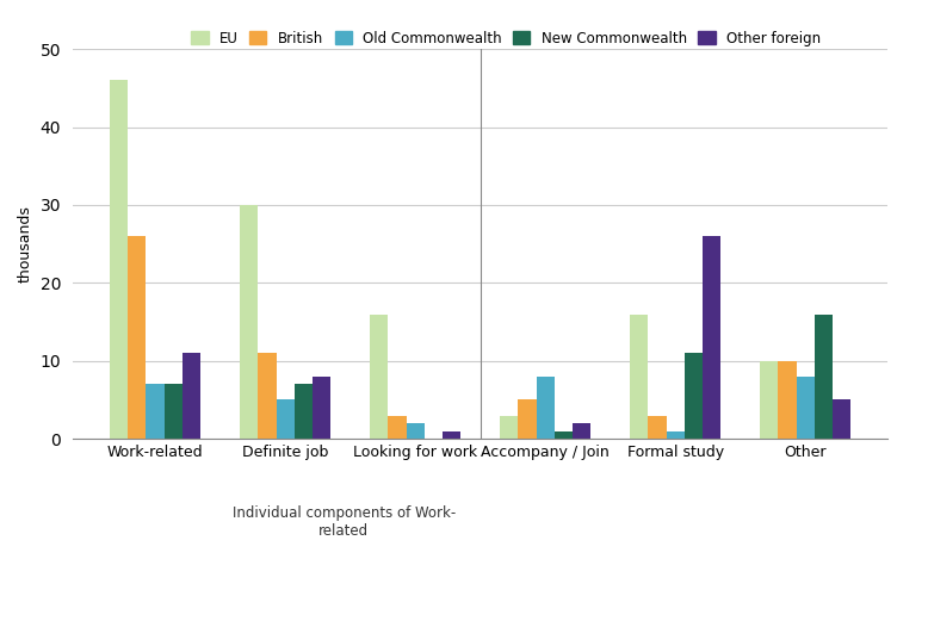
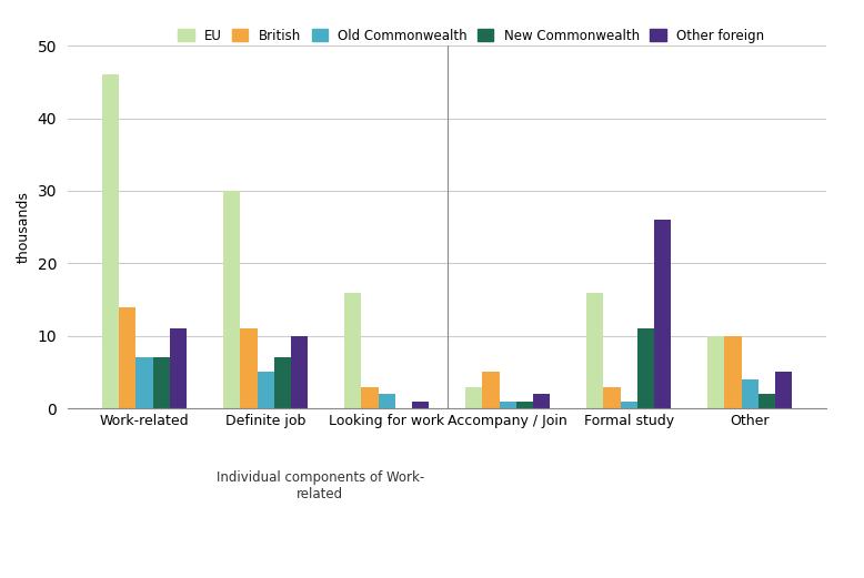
British/Work-related: 26 -> 14
Other foreign/Definite job: 8 -> 10
Old Commonwealth/Accompany / Join: 8 -> 1
Old Commonwealth/Other: 8 -> 4
New Commonwealth/Other: 16 -> 2
